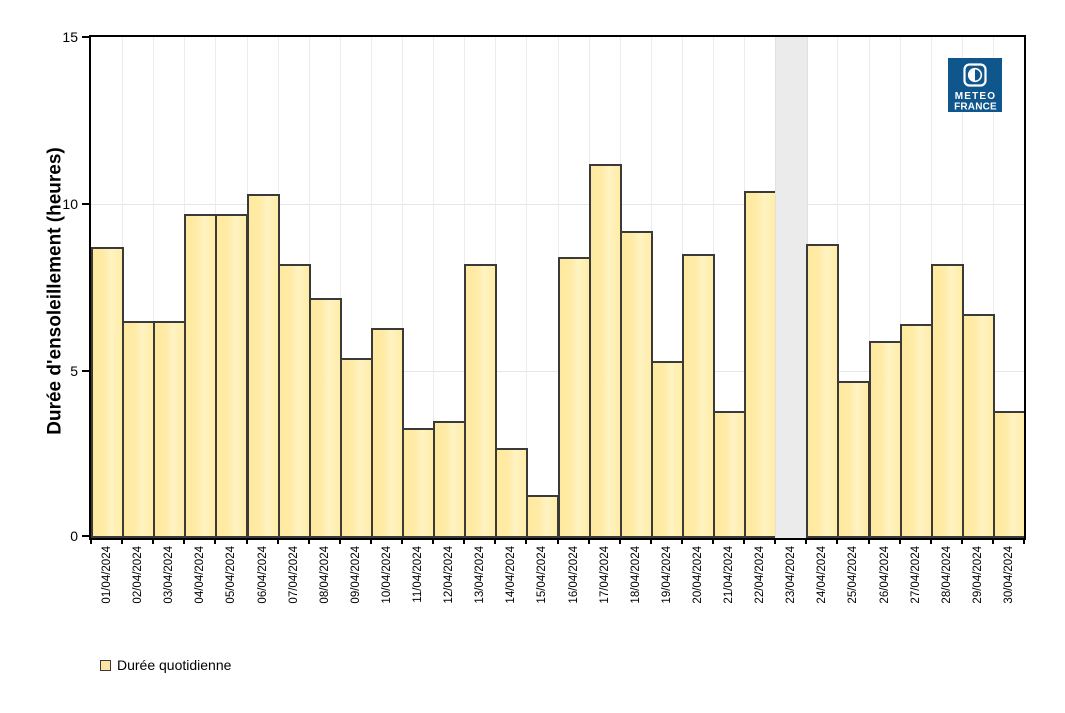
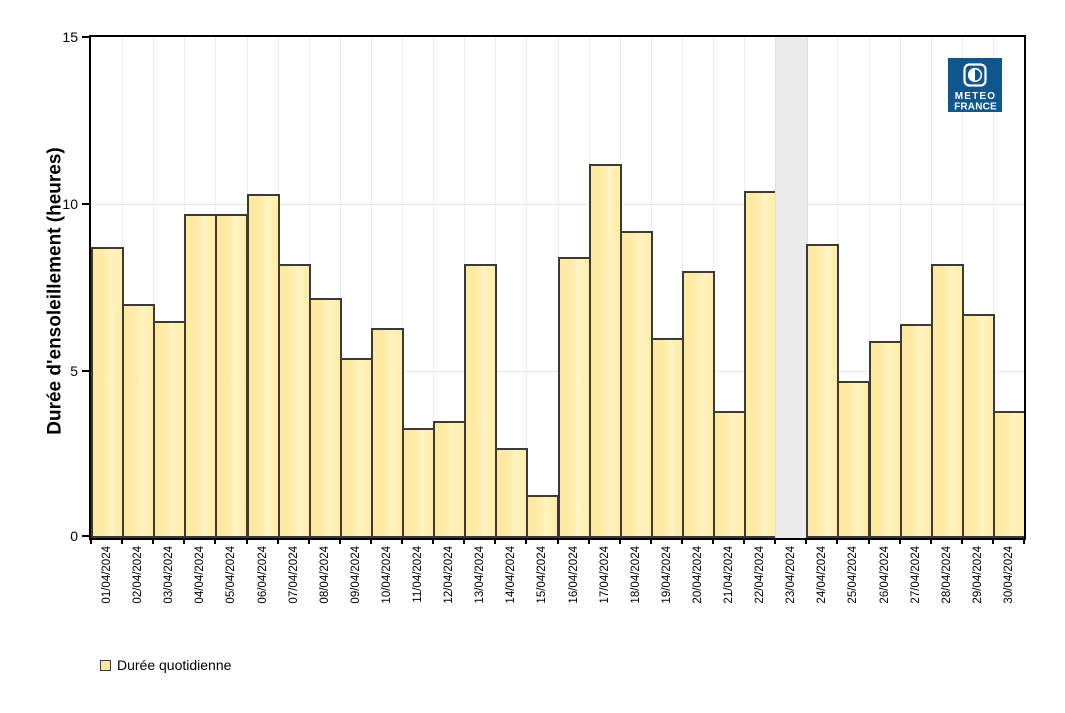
02/04/2024: 6.5 -> 7.0
19/04/2024: 5.3 -> 6.0
20/04/2024: 8.5 -> 8.0
